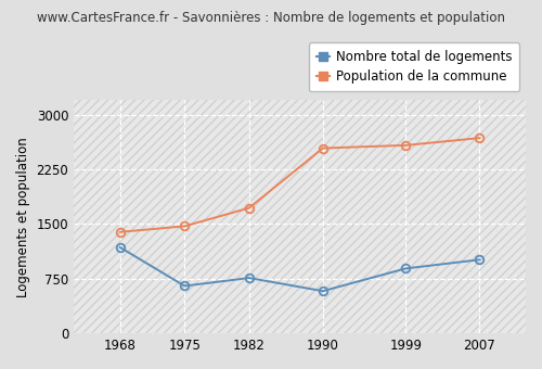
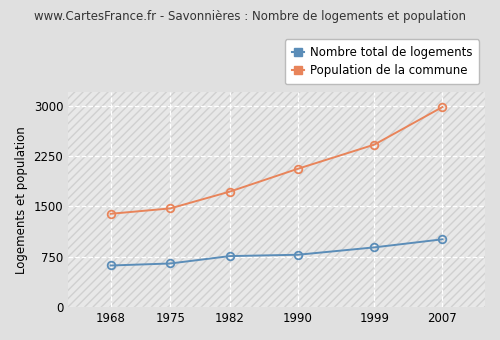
Nombre total de logements/1968: 1180 -> 620
Nombre total de logements/1990: 580 -> 780
Population de la commune/1990: 2540 -> 2060
Population de la commune/1999: 2580 -> 2420
Population de la commune/2007: 2680 -> 2980
